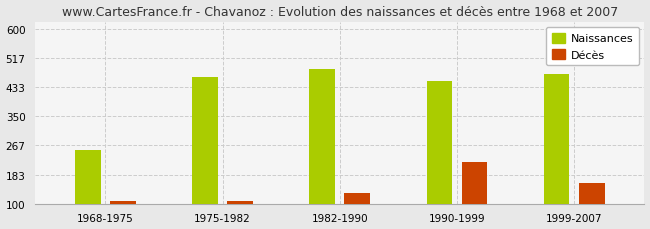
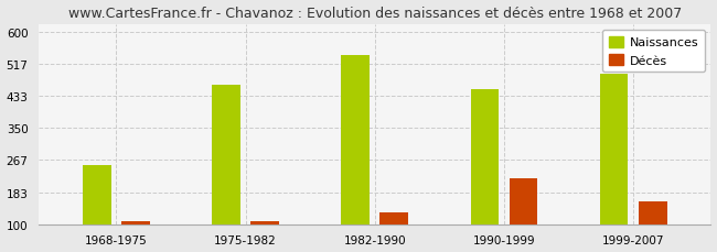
Naissances/1982-1990: 485 -> 540
Naissances/1999-2007: 470 -> 491
